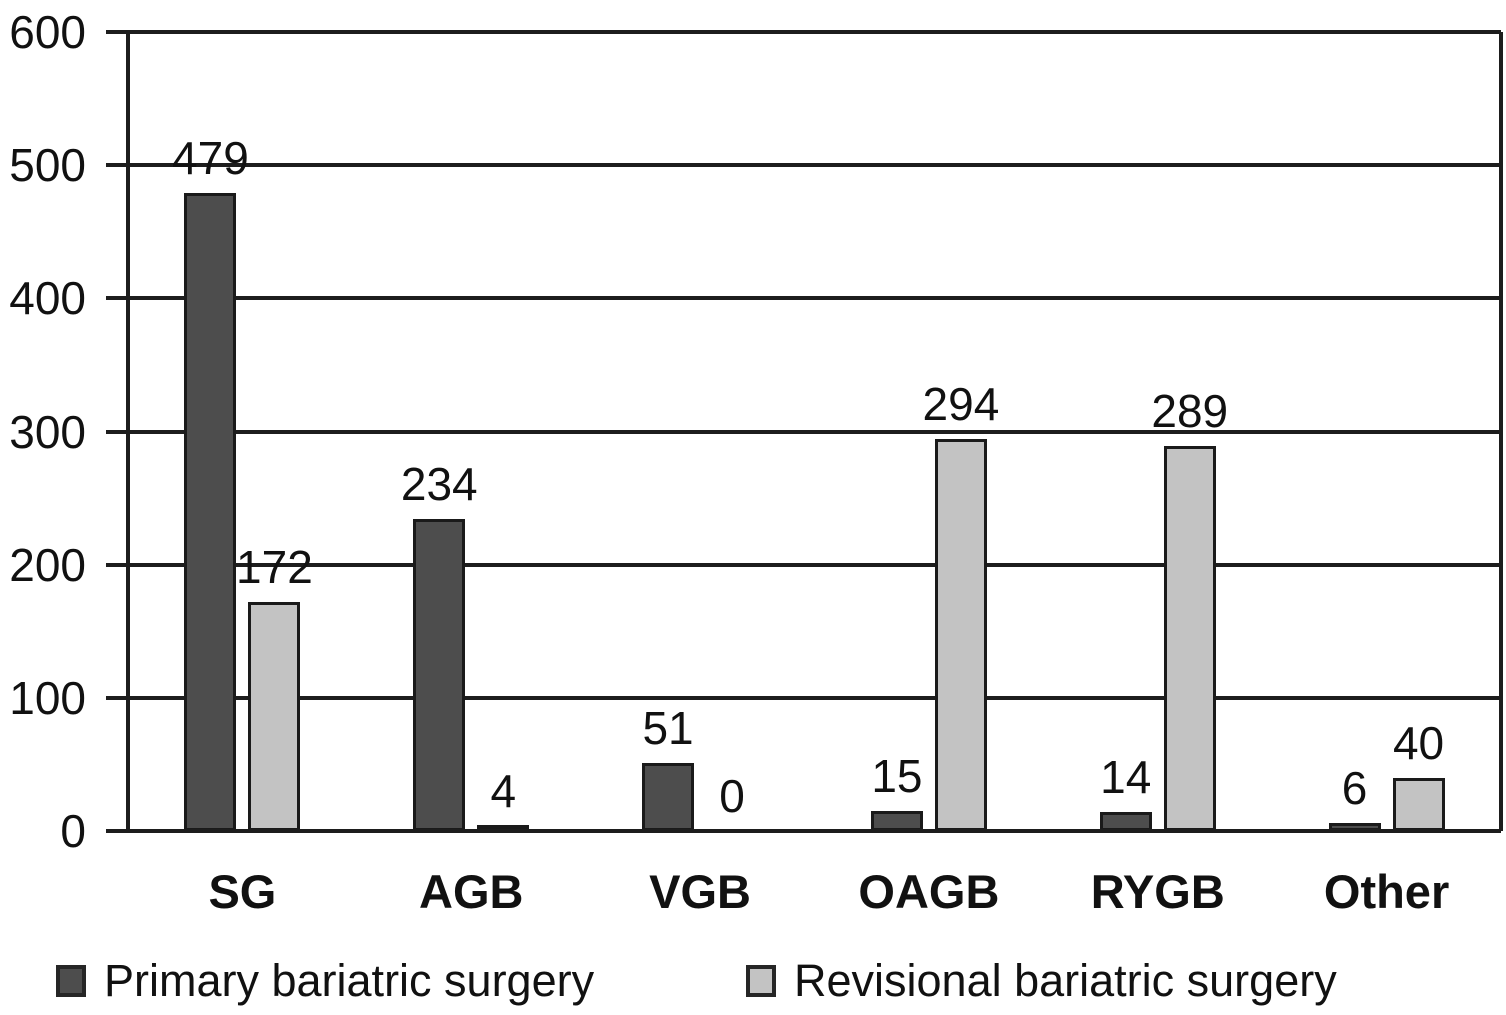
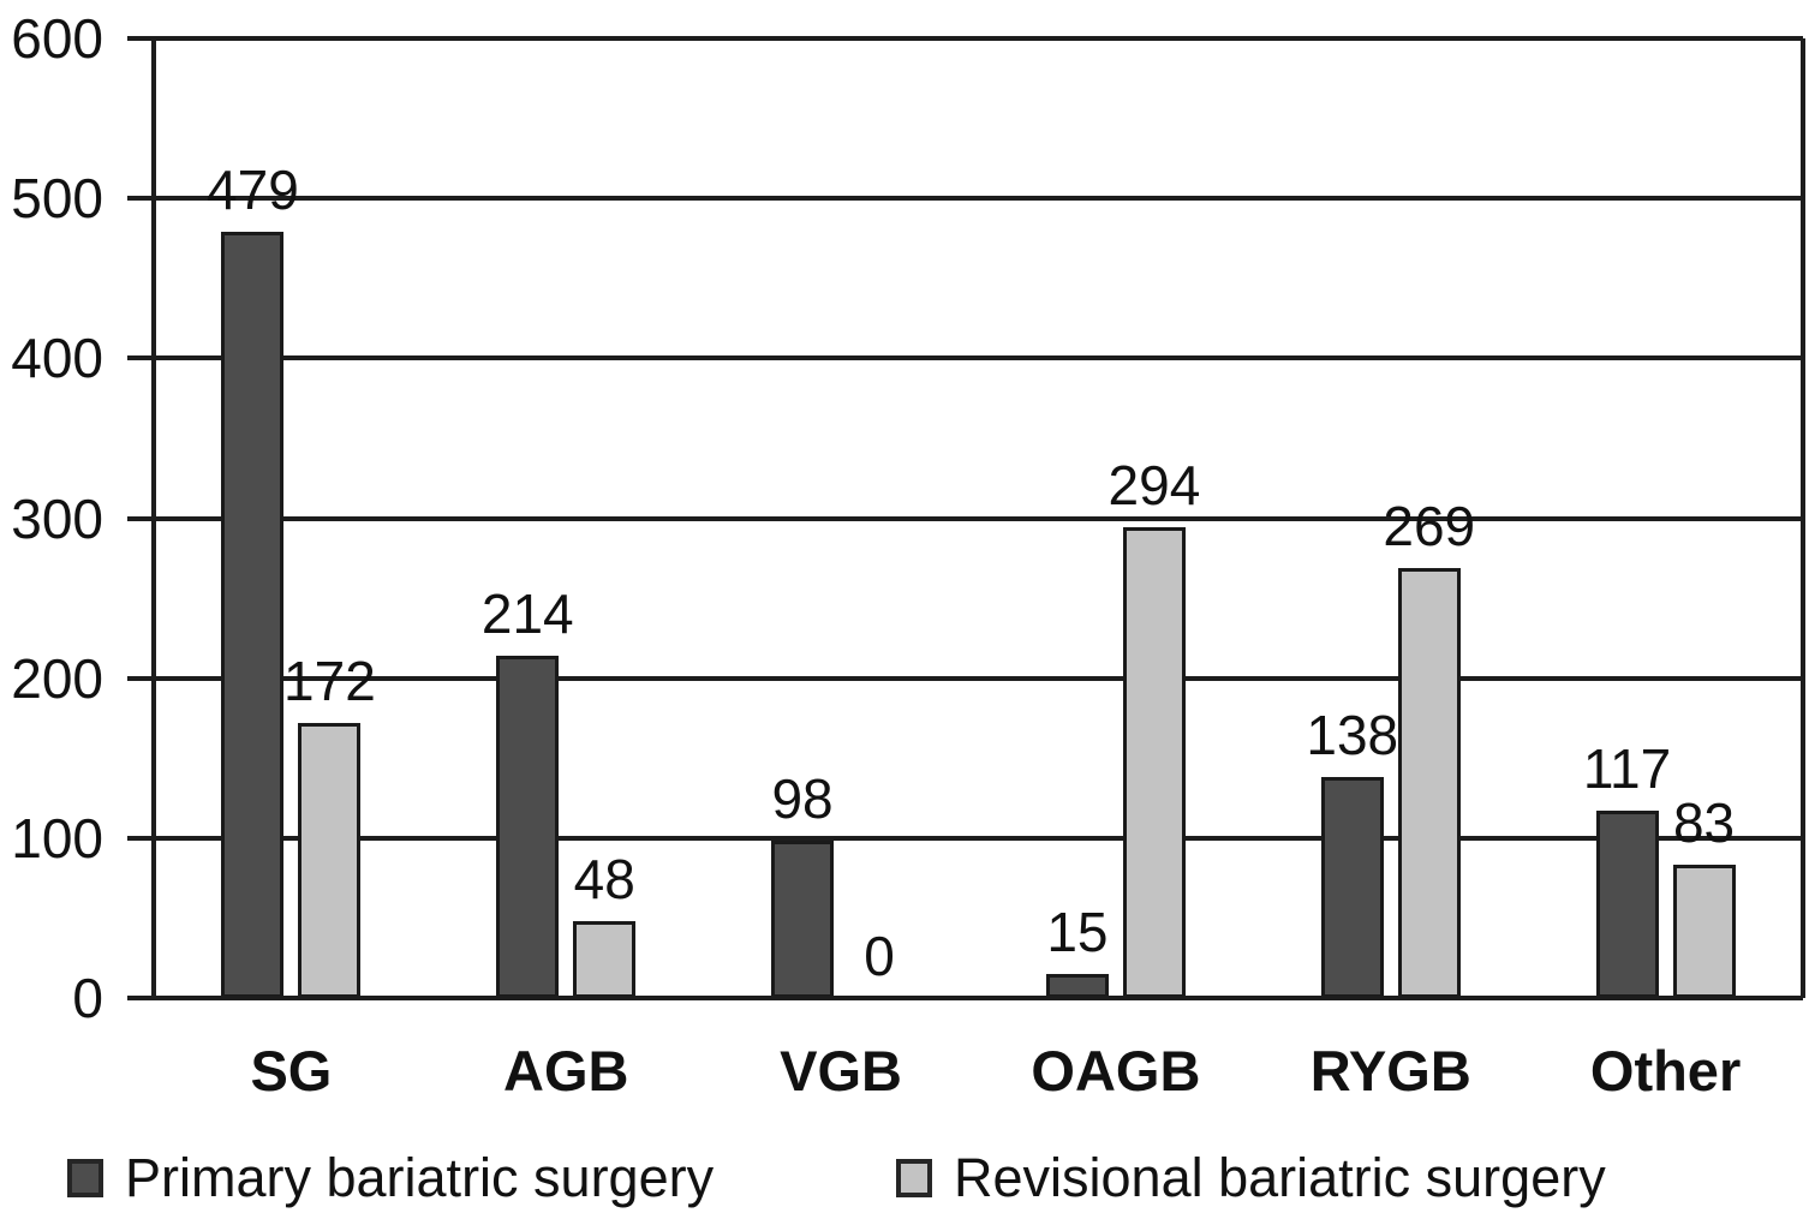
Primary bariatric surgery/AGB: 234 -> 214
Revisional bariatric surgery/AGB: 4 -> 48
Primary bariatric surgery/VGB: 51 -> 98
Primary bariatric surgery/RYGB: 14 -> 138
Revisional bariatric surgery/RYGB: 289 -> 269
Primary bariatric surgery/Other: 6 -> 117
Revisional bariatric surgery/Other: 40 -> 83
